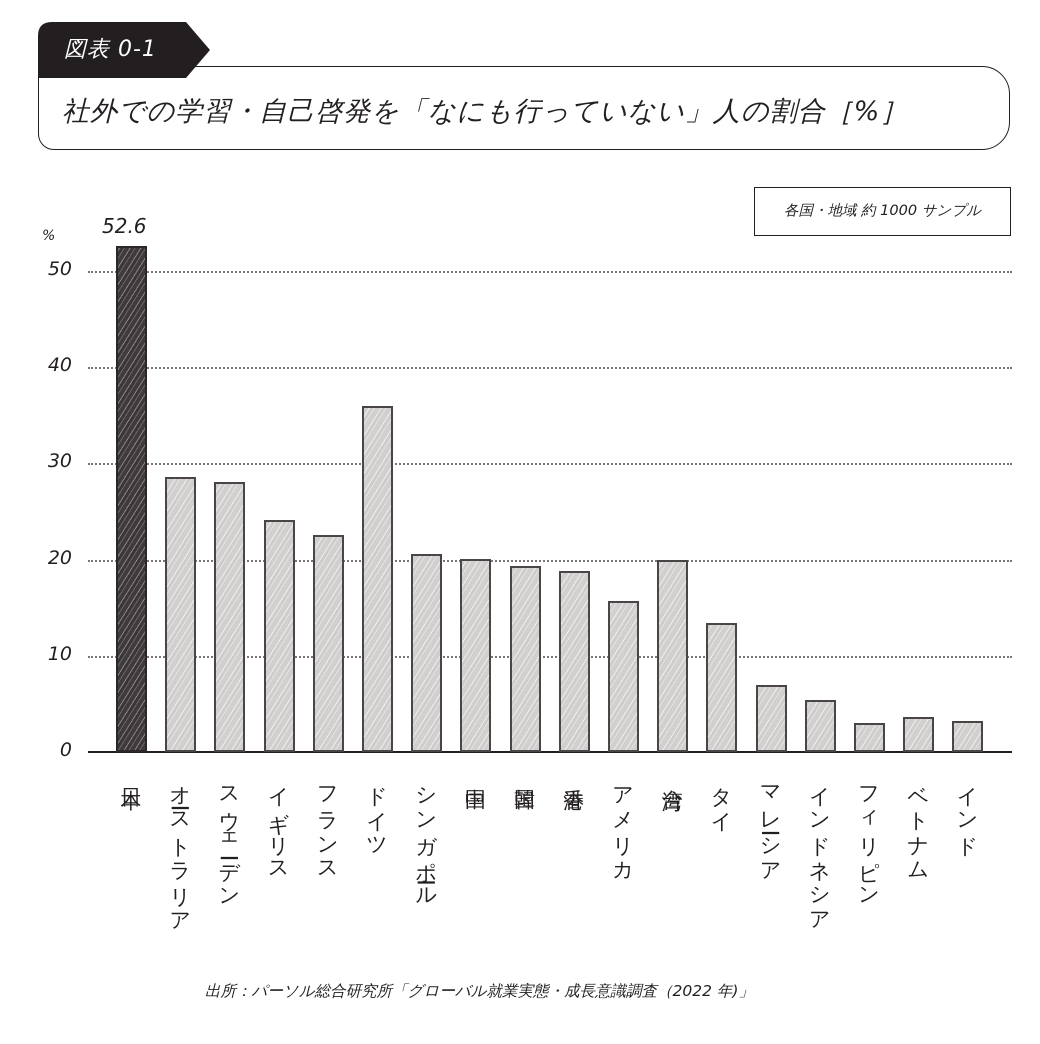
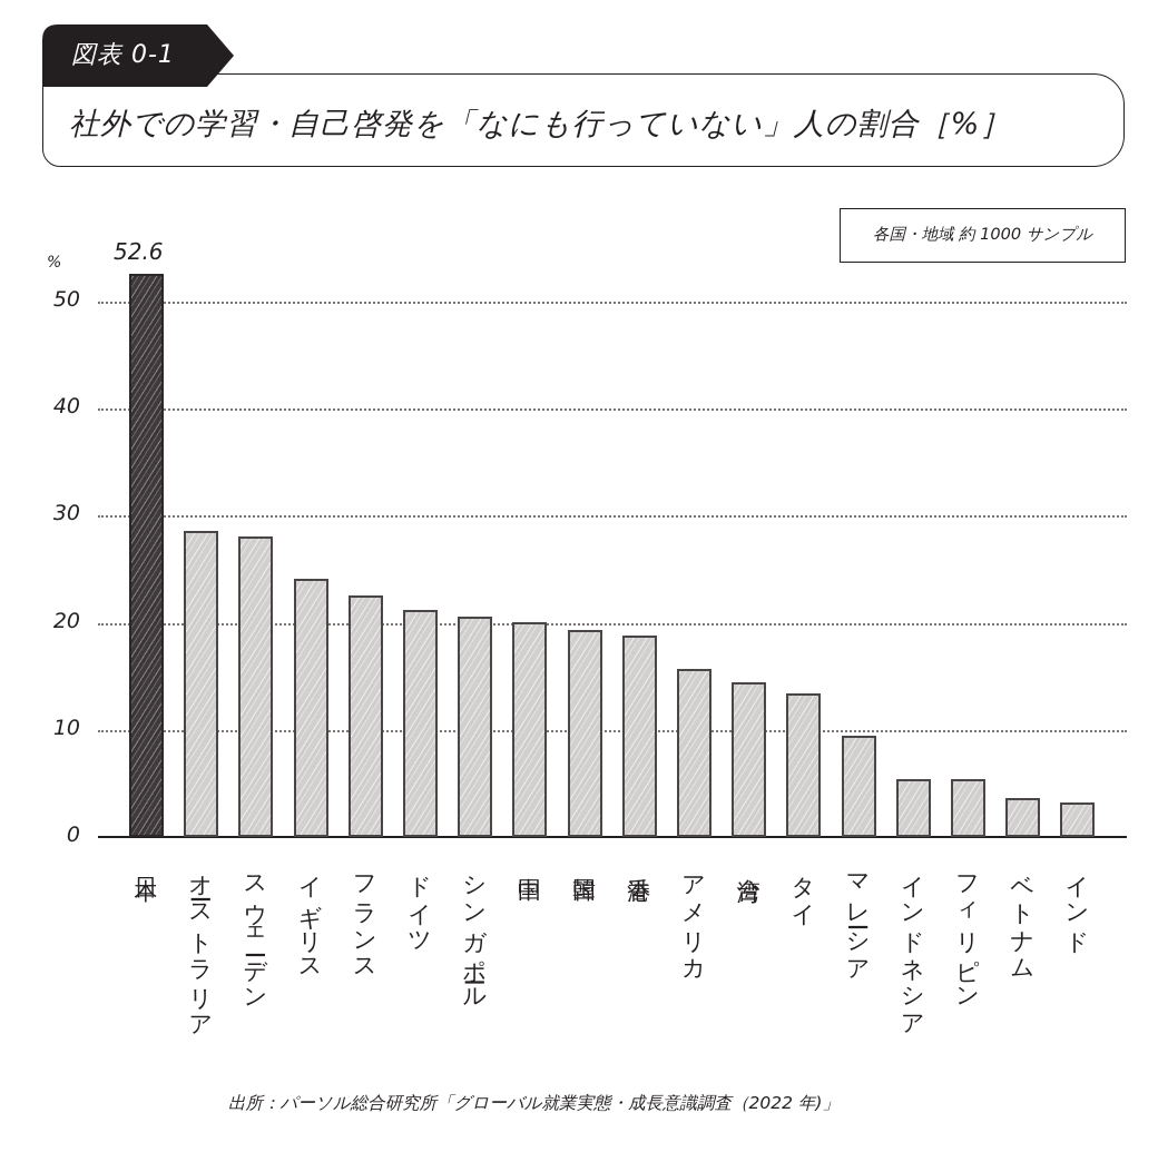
ドイツ: 36 -> 21
台湾: 20 -> 14
マレーシア: 7 -> 10
フィリピン: 3 -> 5
